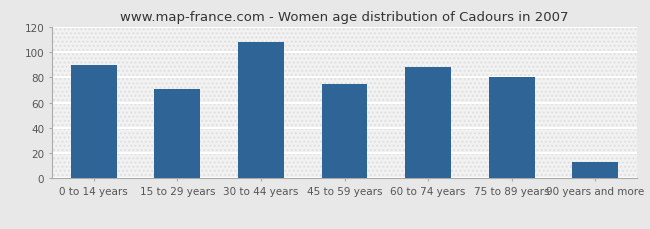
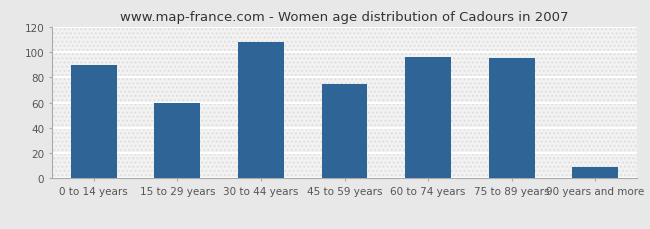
15 to 29 years: 71 -> 60
60 to 74 years: 88 -> 96
75 to 89 years: 80 -> 95
90 years and more: 13 -> 9
